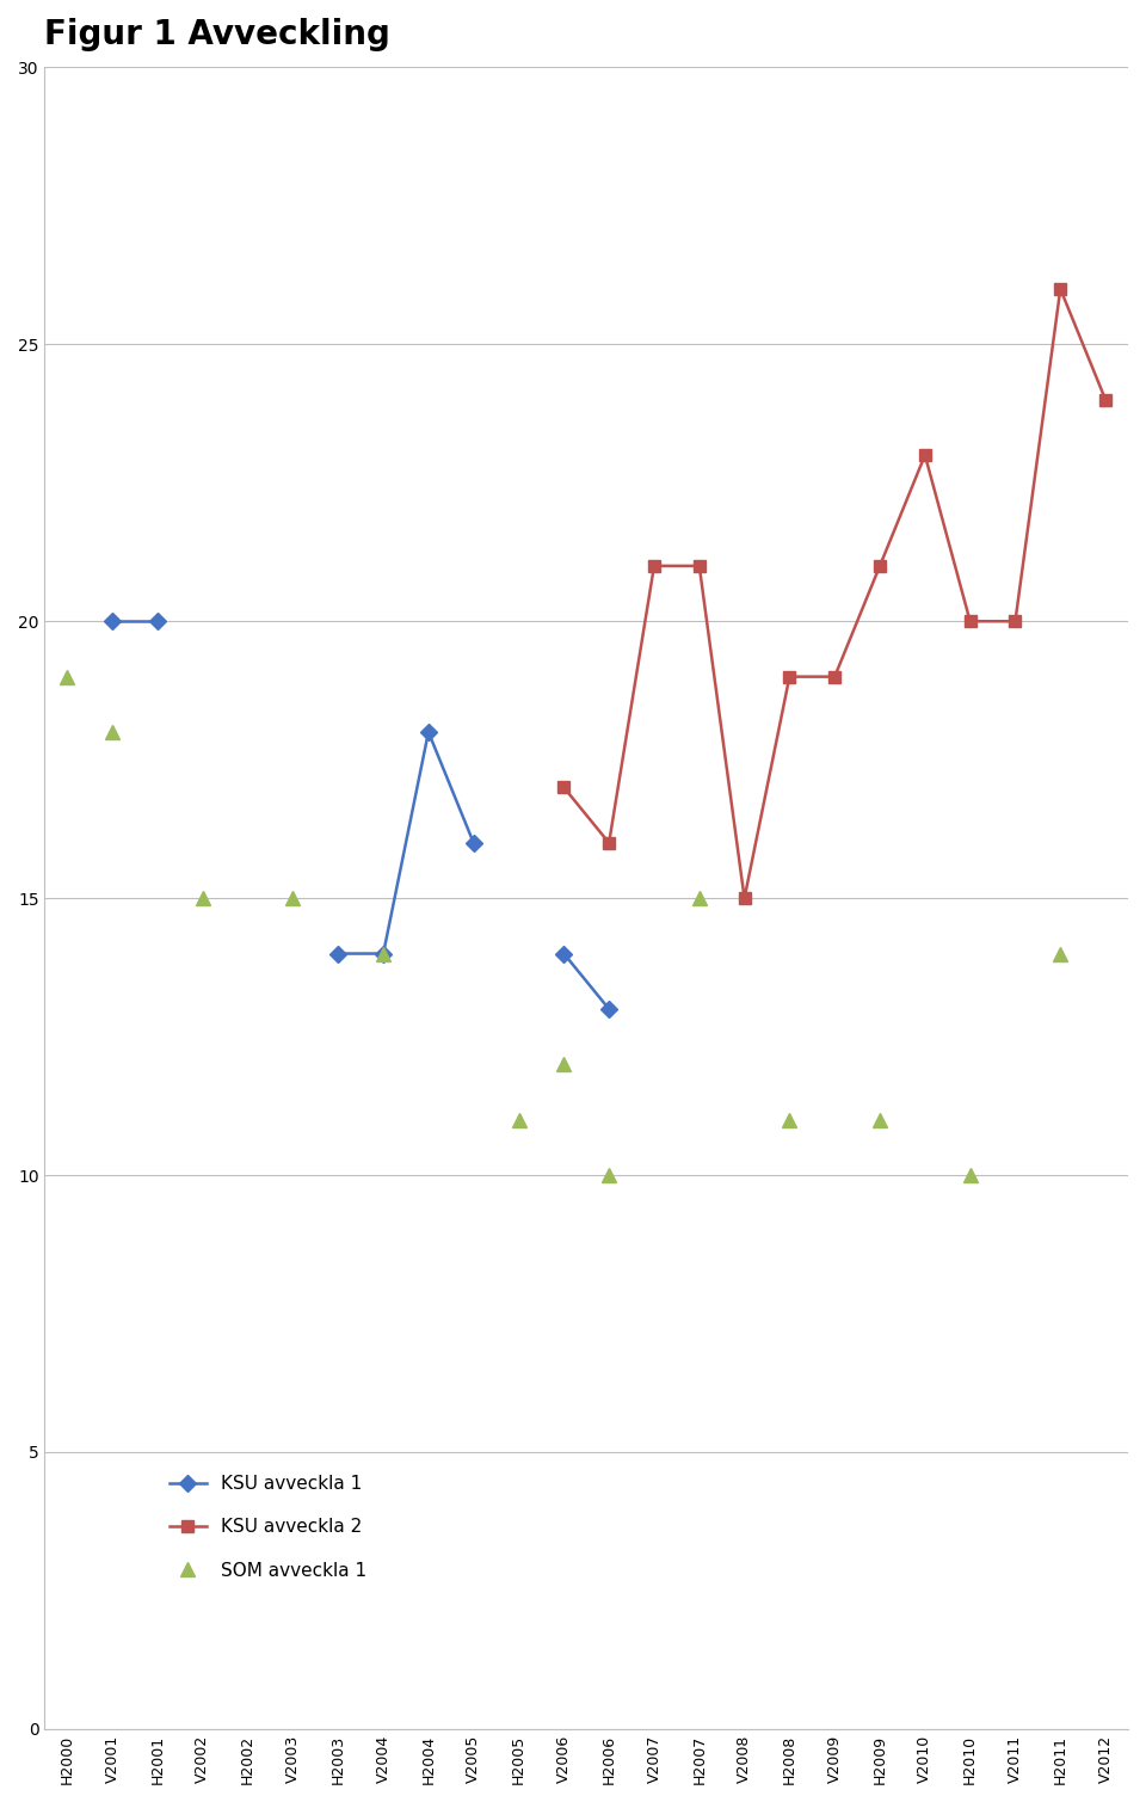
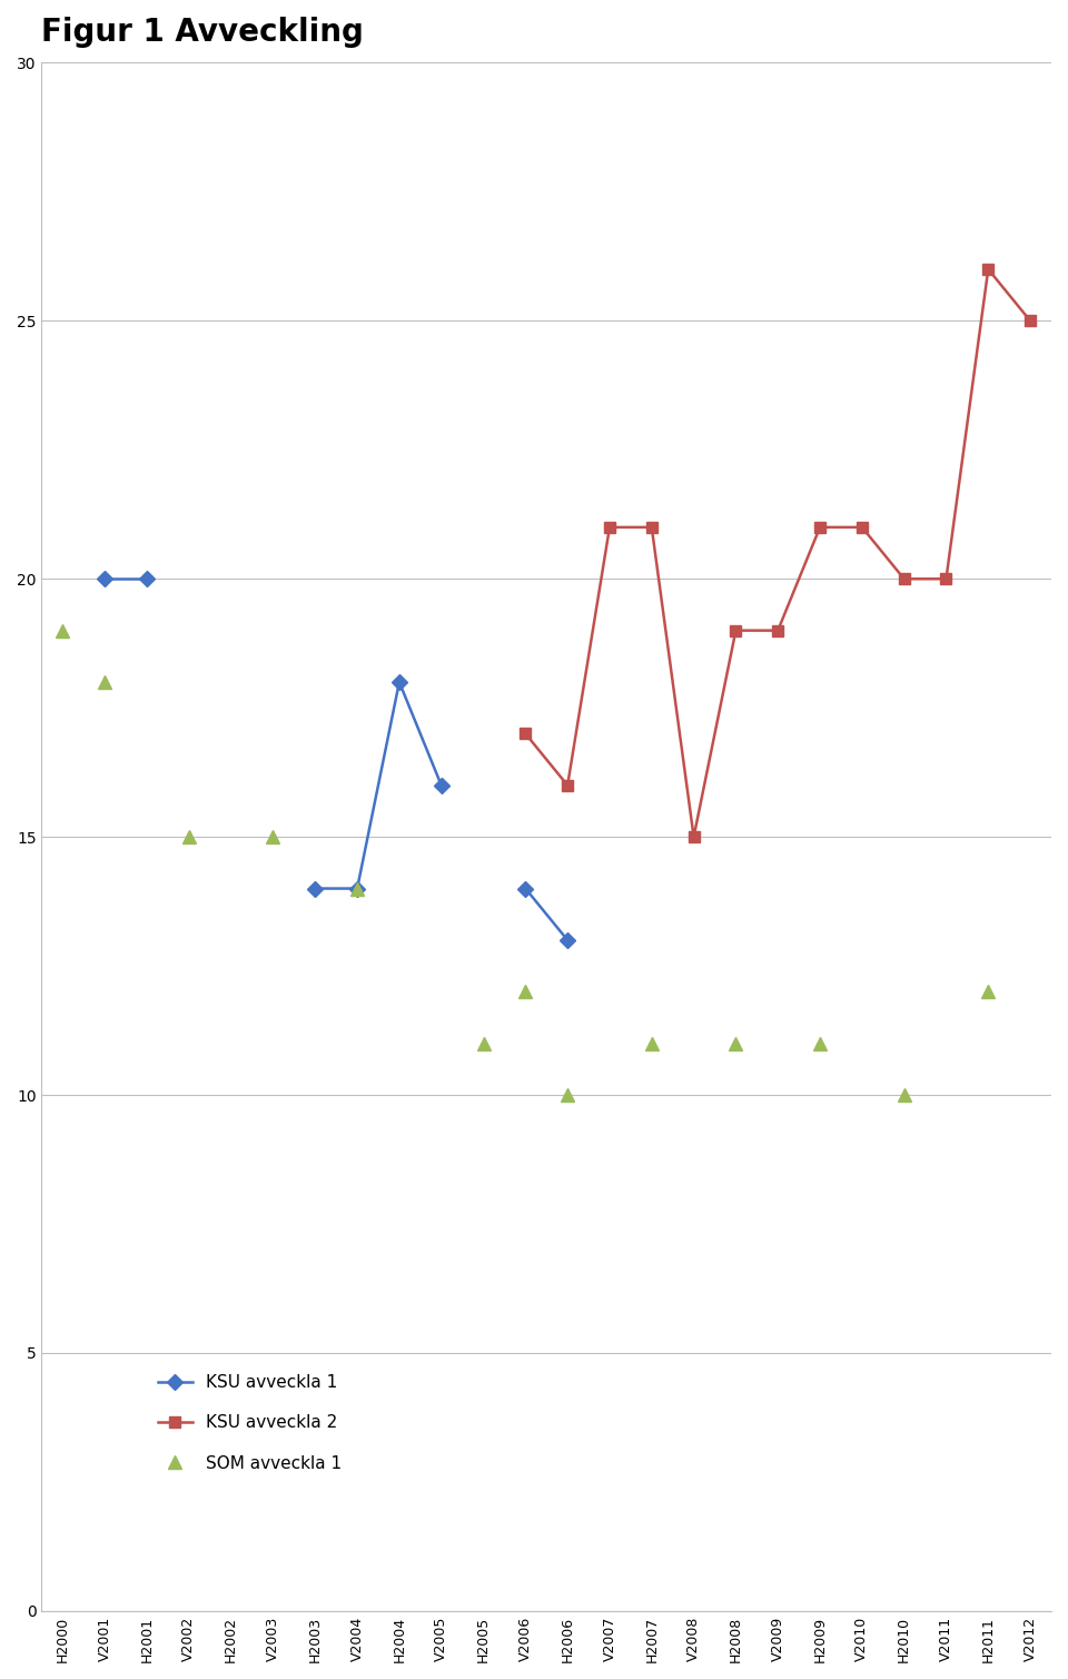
SOM avveckla 1/H2007: 15 -> 11
KSU avveckla 2/V2010: 23 -> 21
SOM avveckla 1/H2011: 14 -> 12
KSU avveckla 2/V2012: 24 -> 25
